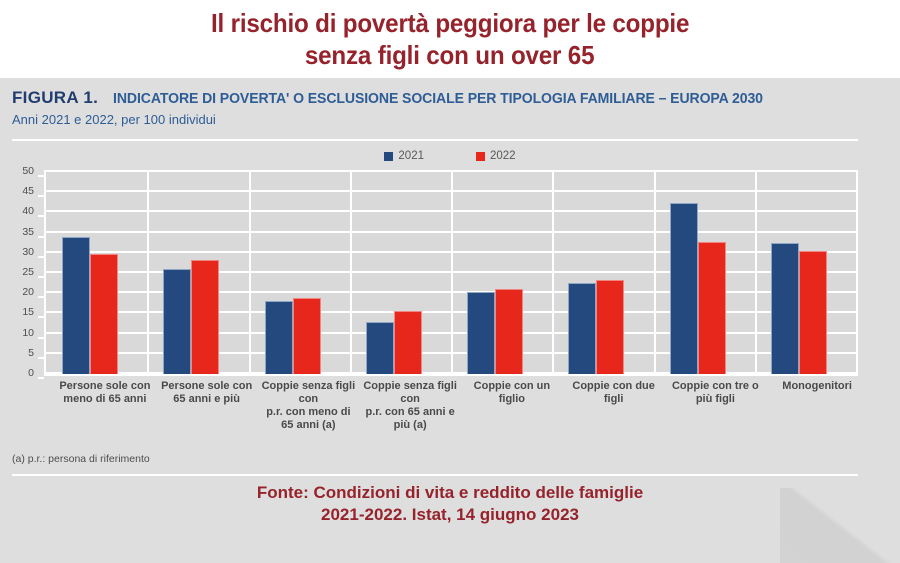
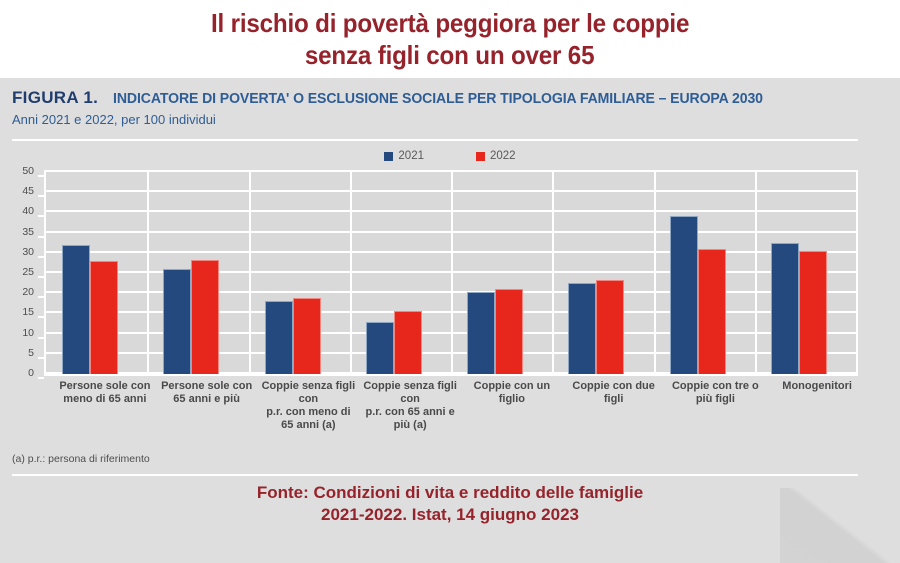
2021/Persone sole con meno di 65 anni: 34 -> 32
2022/Persone sole con meno di 65 anni: 30 -> 28
2021/Coppie con tre o più figli: 42 -> 39
2022/Coppie con tre o più figli: 33 -> 31
